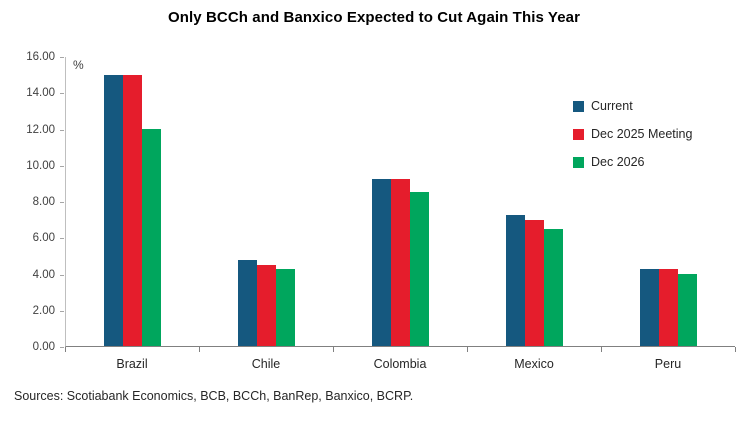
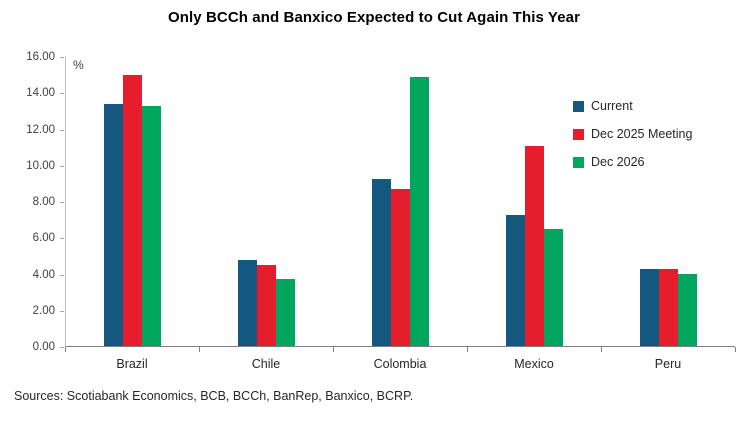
Current/Brazil: 15.0 -> 13.4
Dec 2026/Brazil: 12.0 -> 13.3
Dec 2026/Chile: 4.2 -> 3.7
Dec 2025 Meeting/Colombia: 9.2 -> 8.7
Dec 2026/Colombia: 8.5 -> 14.9
Dec 2025 Meeting/Mexico: 7.0 -> 11.1
